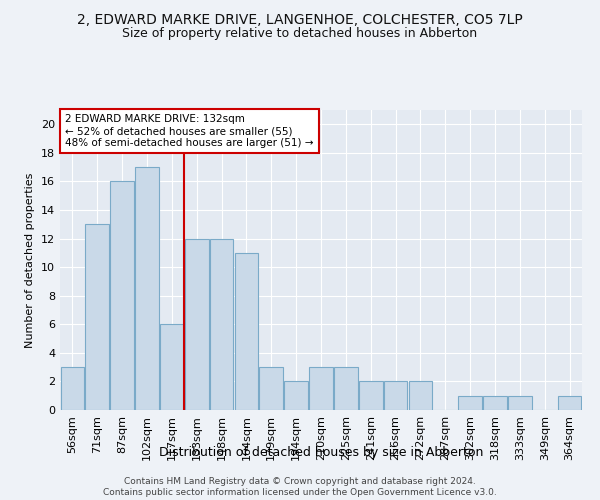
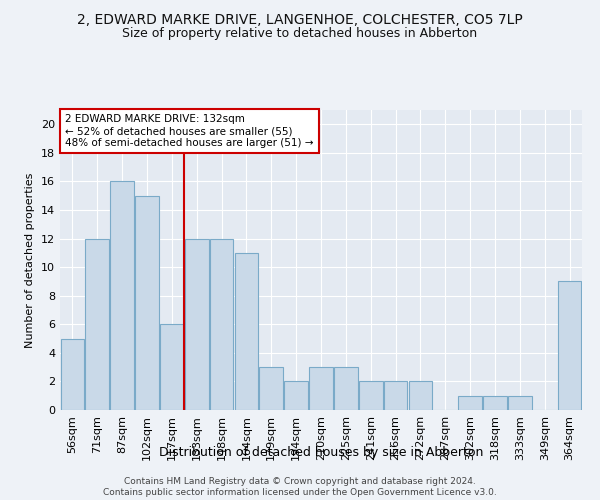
56sqm: 3 -> 5
71sqm: 13 -> 12
102sqm: 17 -> 15
364sqm: 1 -> 9
